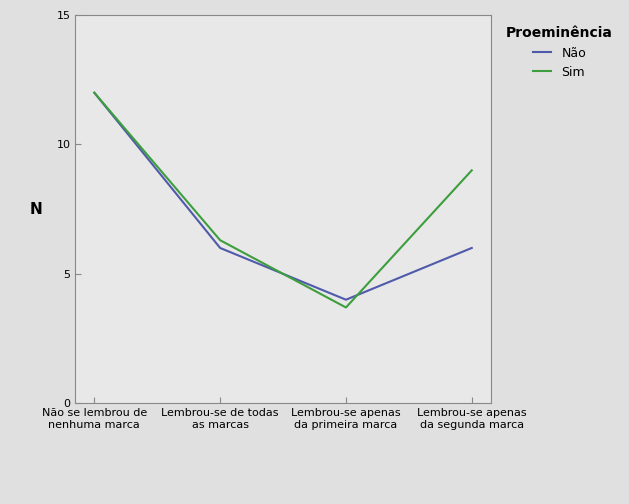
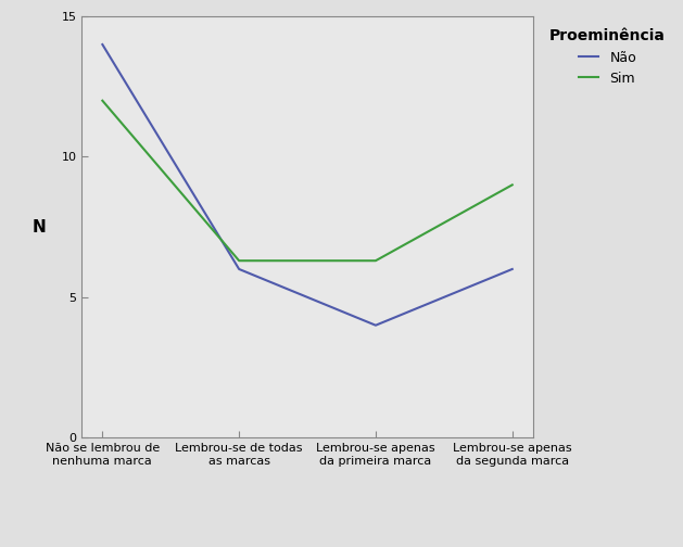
Não/Não se lembrou de nenhuma marca: 12 -> 14
Sim/Lembrou-se apenas da primeira marca: 3.7 -> 6.3
